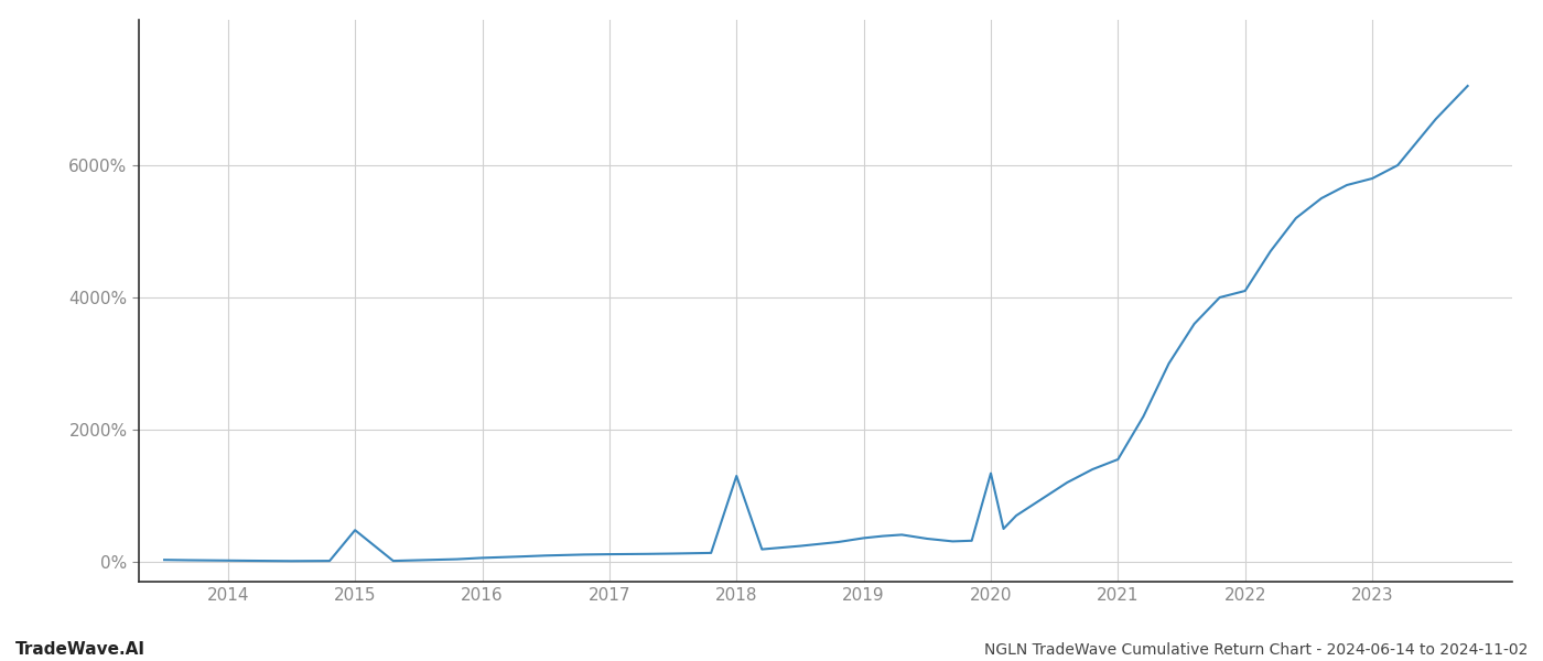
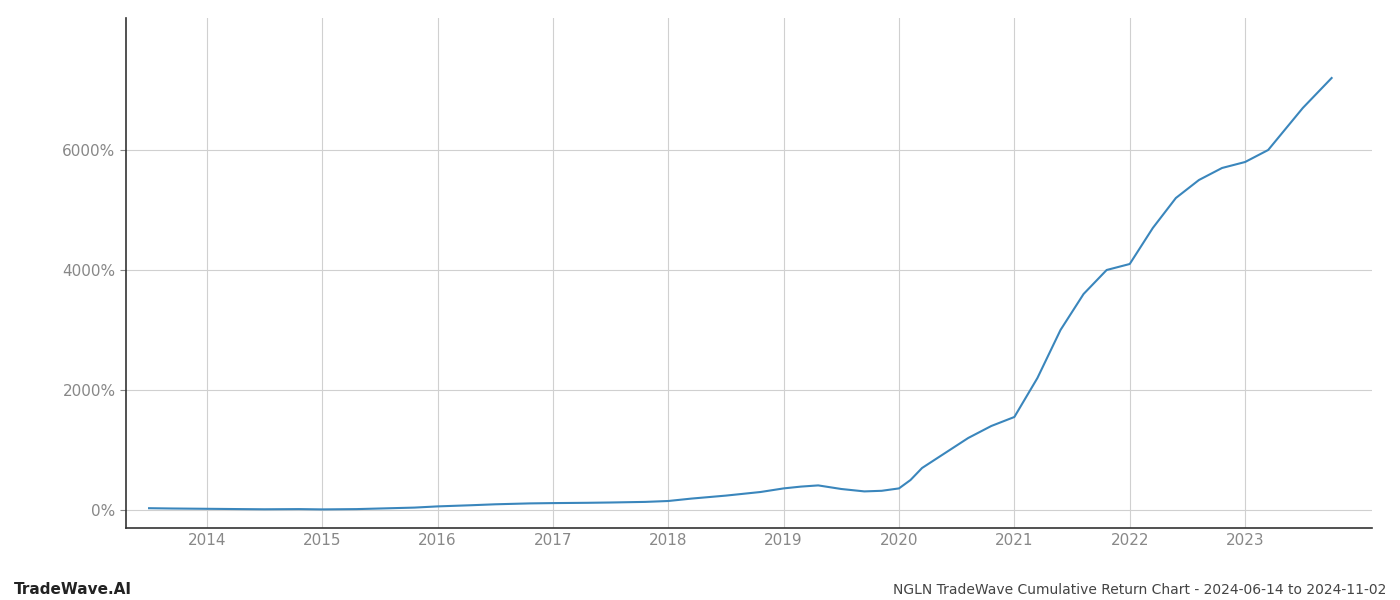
2015: 480% -> 10%
2018: 1300% -> 150%
2020: 1340% -> 360%
